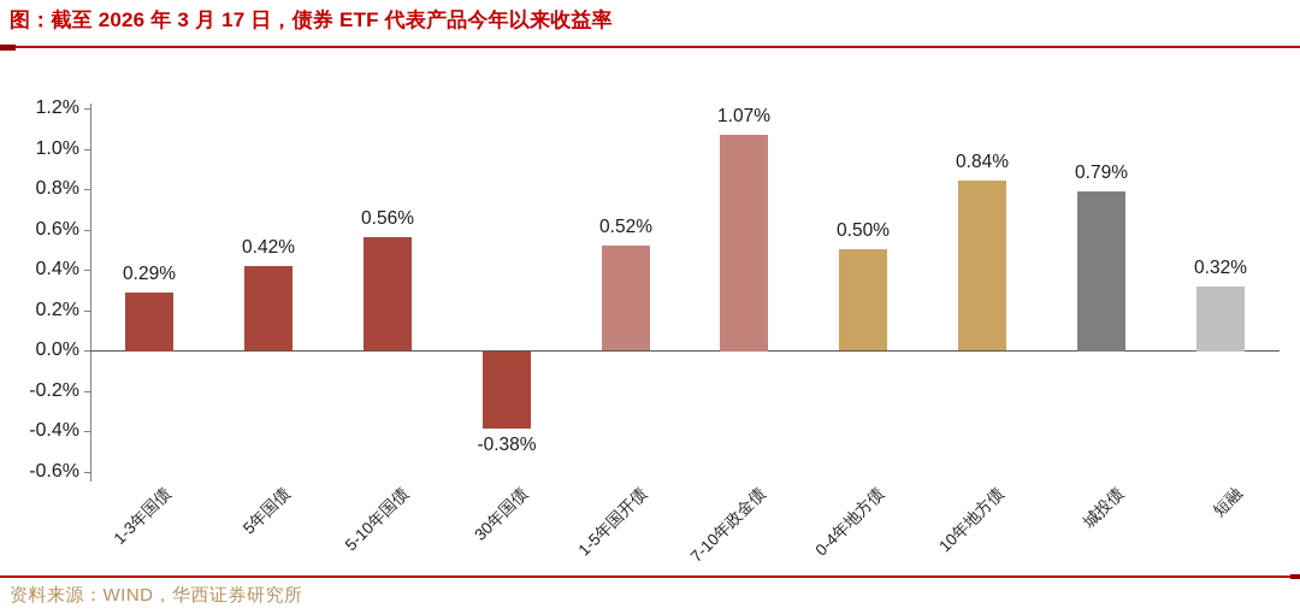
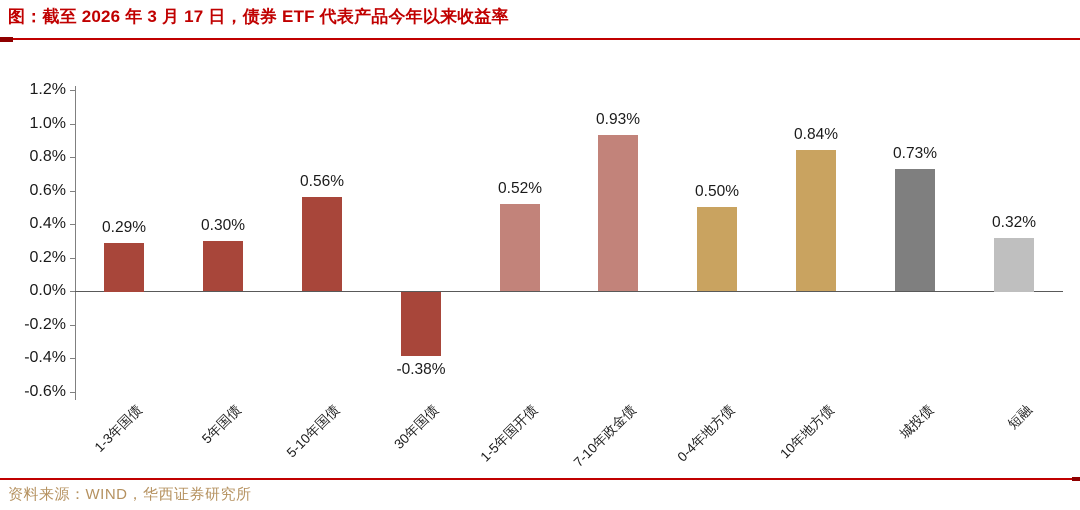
5年国债: 0.42% -> 0.30%
7-10年政金债: 1.07% -> 0.93%
城投债: 0.79% -> 0.73%
